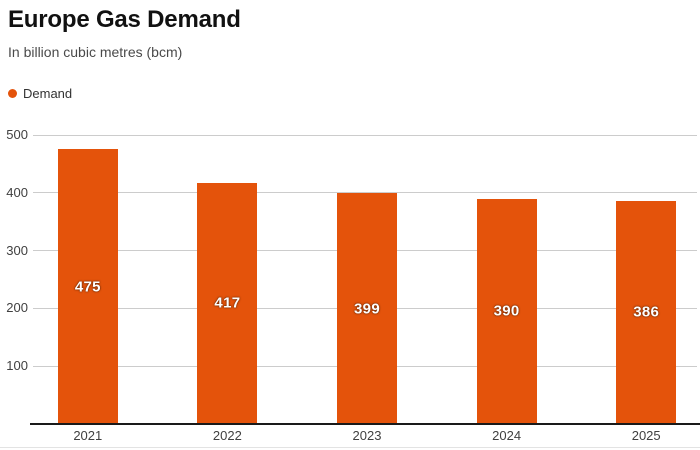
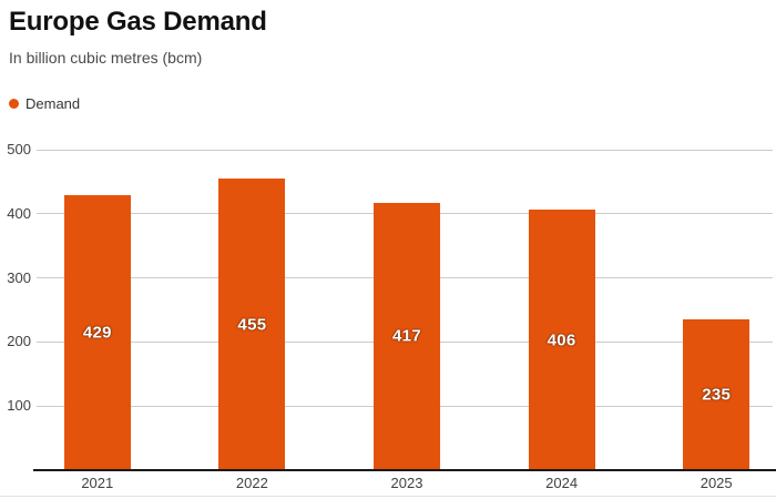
2021: 475 -> 429
2022: 417 -> 455
2023: 399 -> 417
2024: 390 -> 406
2025: 386 -> 235
